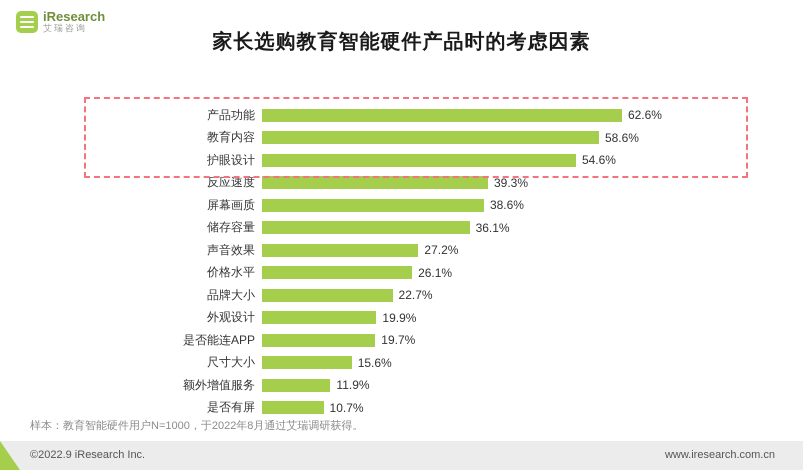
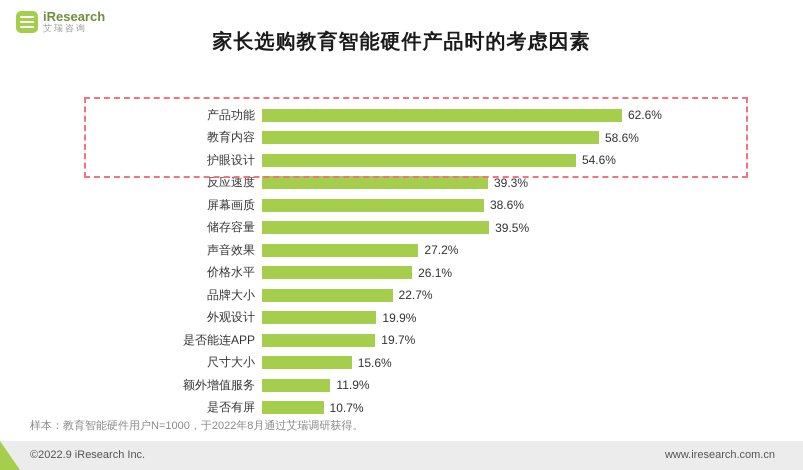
储存容量: 36.1% -> 39.5%
